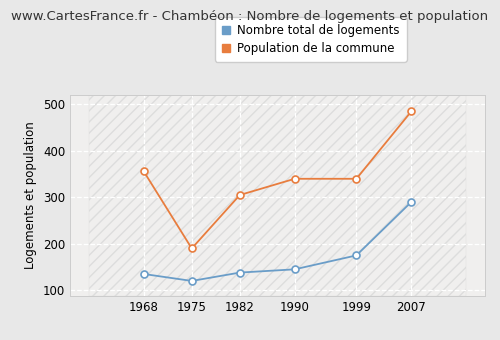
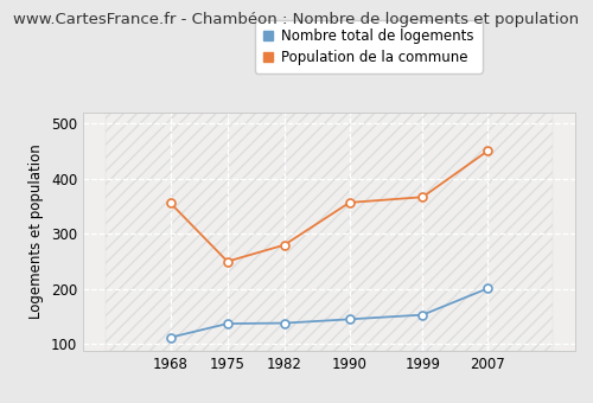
Nombre total de logements/1968: 135 -> 112
Nombre total de logements/1975: 120 -> 137
Population de la commune/1975: 190 -> 250
Population de la commune/1982: 305 -> 280
Population de la commune/1990: 340 -> 357
Nombre total de logements/1999: 175 -> 153
Population de la commune/1999: 340 -> 367
Nombre total de logements/2007: 290 -> 201
Population de la commune/2007: 485 -> 451
